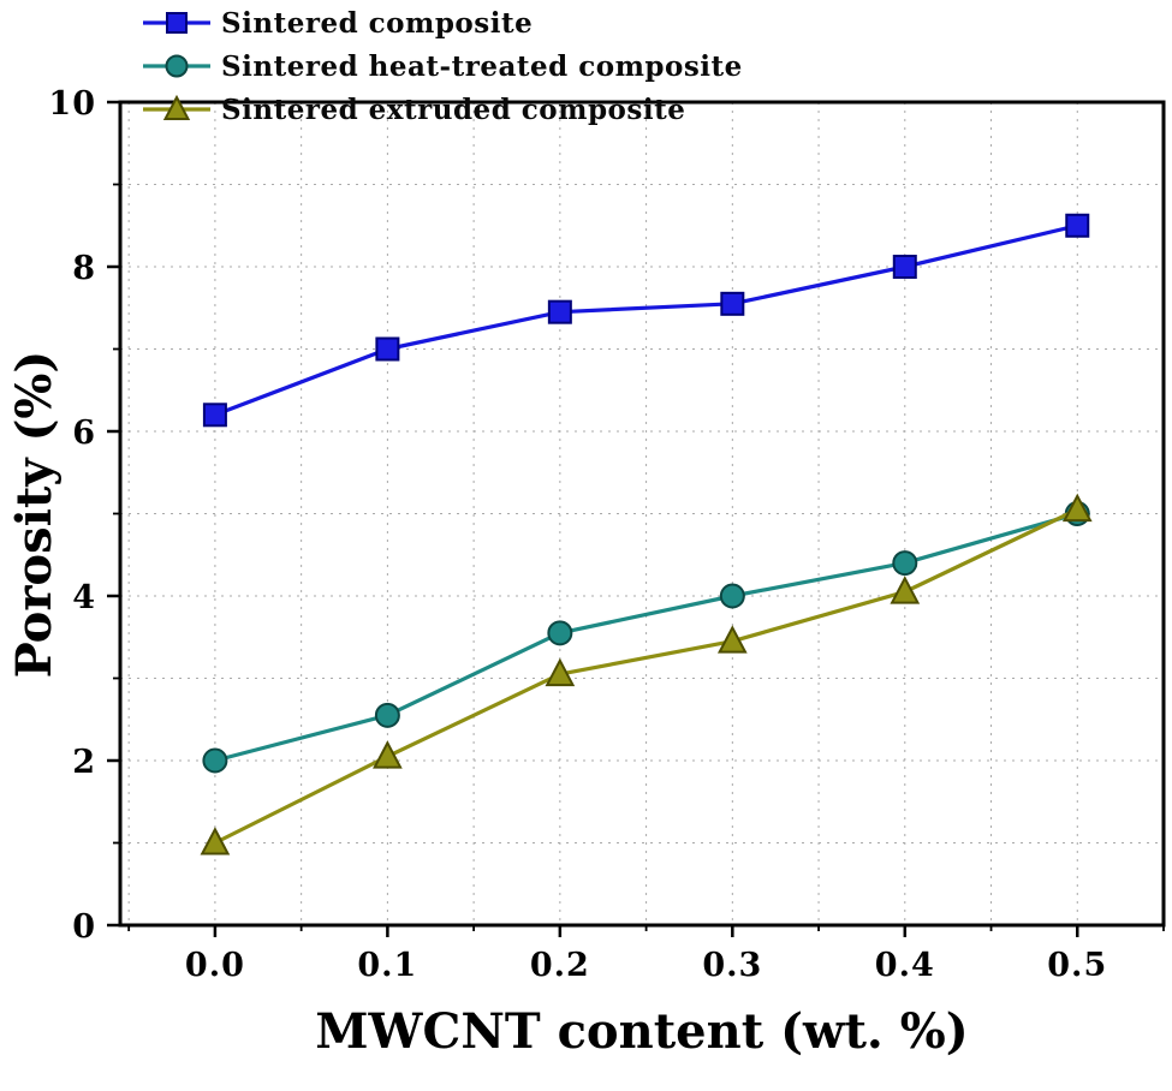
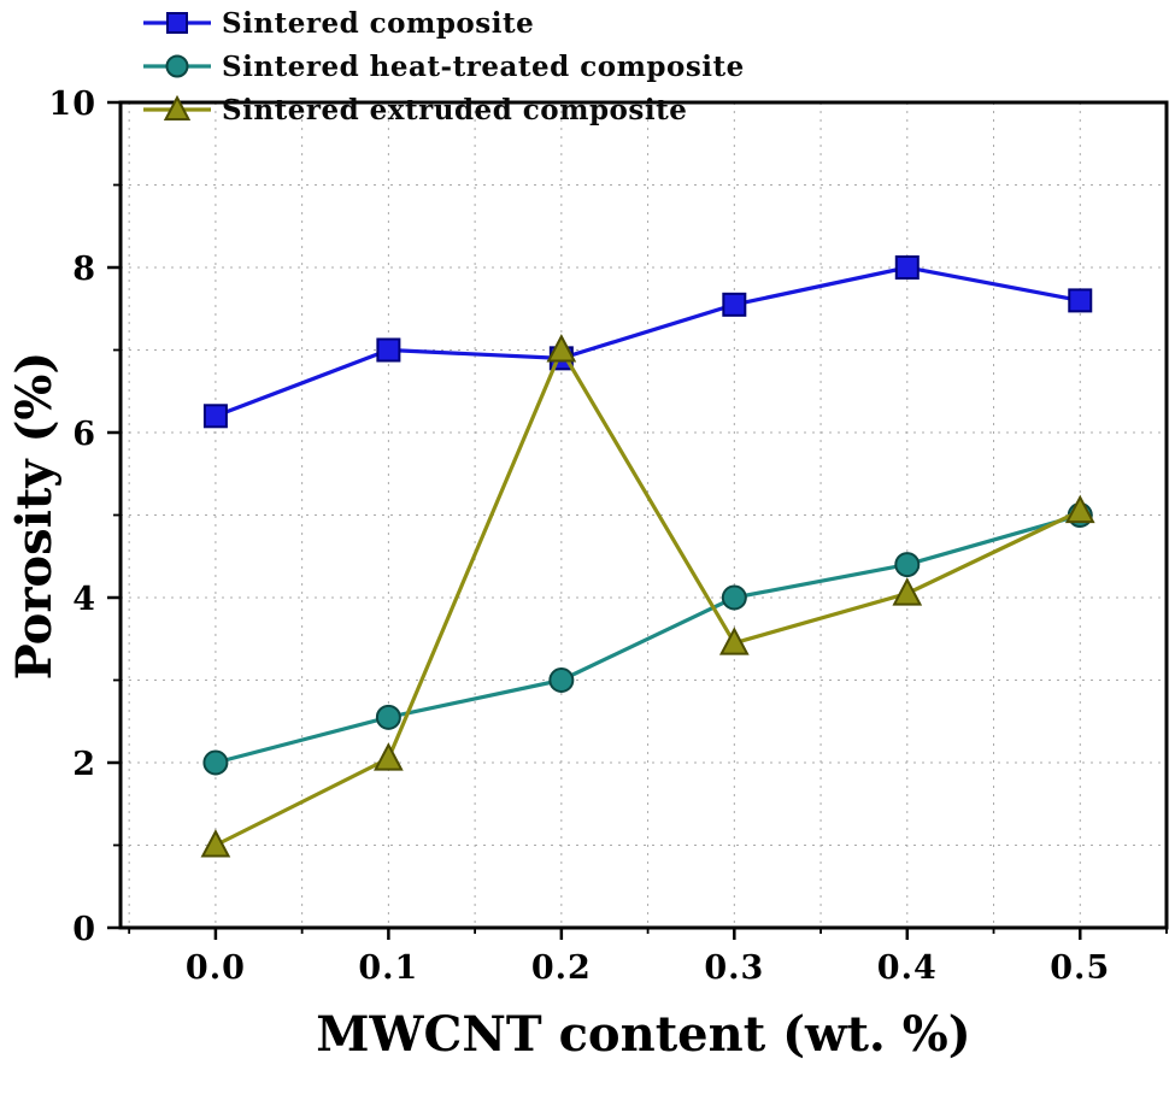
Sintered composite/0.2: 7.5 -> 6.9
Sintered heat-treated composite/0.2: 3.5 -> 3.0
Sintered extruded composite/0.2: 3.0 -> 7.0
Sintered composite/0.5: 8.5 -> 7.6
